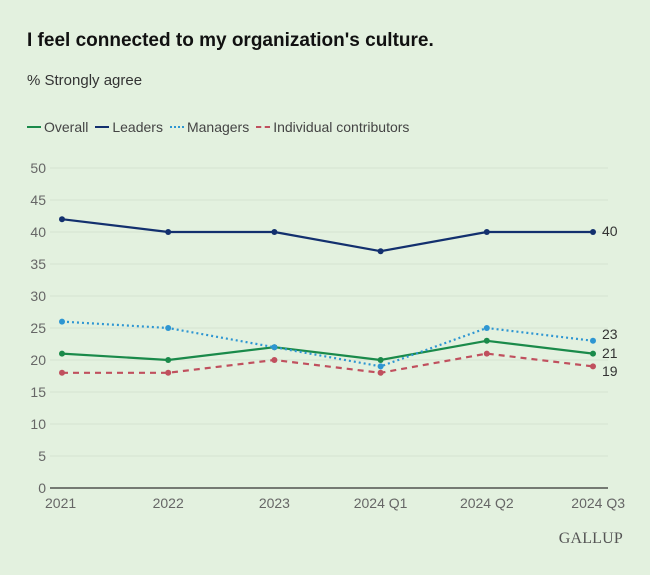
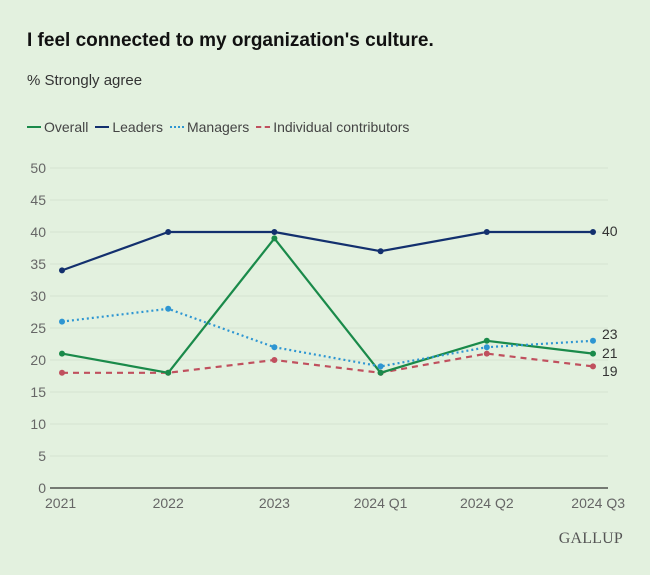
Leaders/2021: 42 -> 34
Overall/2022: 20 -> 18
Managers/2022: 25 -> 28
Overall/2023: 22 -> 39
Overall/2024 Q1: 20 -> 18
Managers/2024 Q2: 25 -> 22
